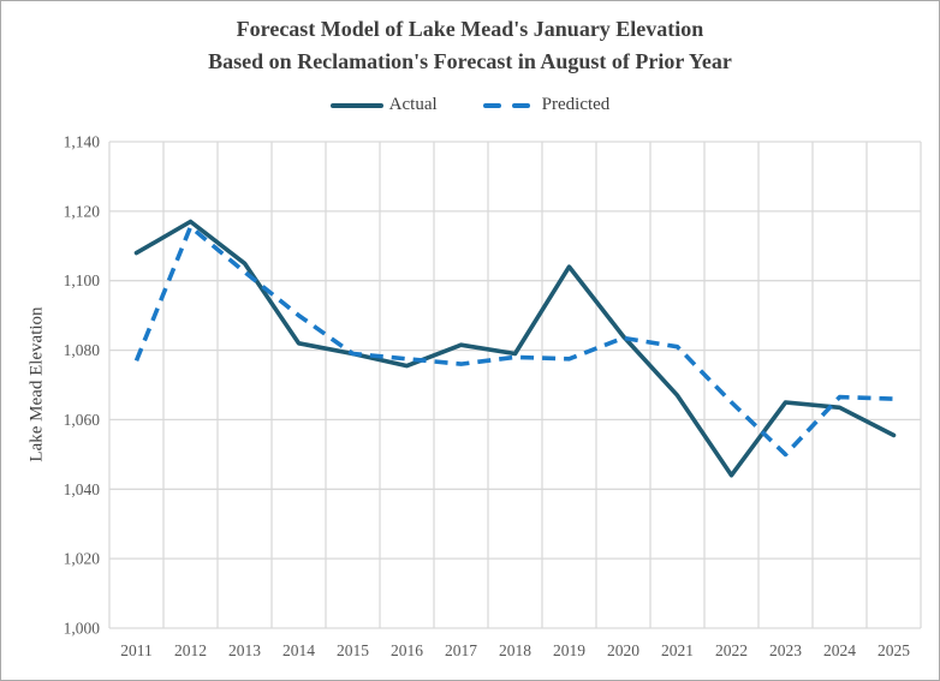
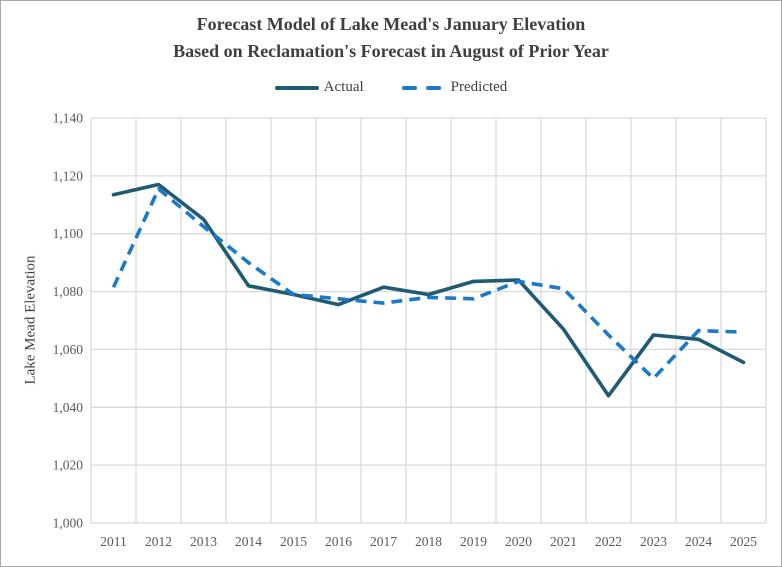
Actual/2011: 1108 -> 1114
Predicted/2011: 1077 -> 1082
Actual/2019: 1104 -> 1084
